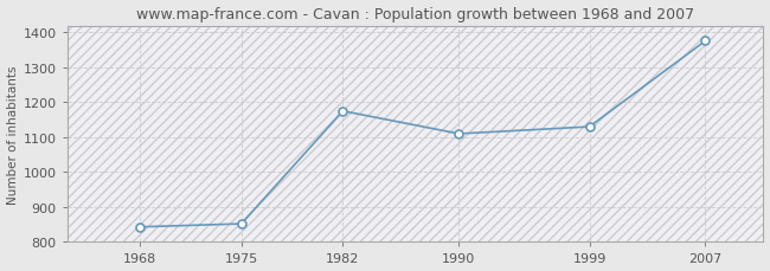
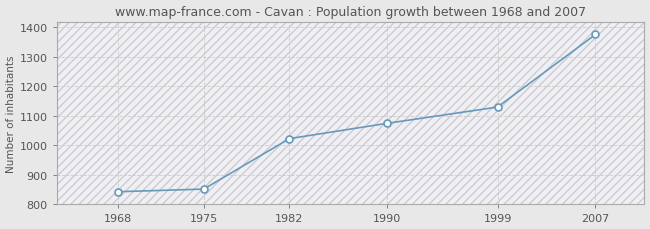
1982: 1175 -> 1023
1990: 1110 -> 1075
